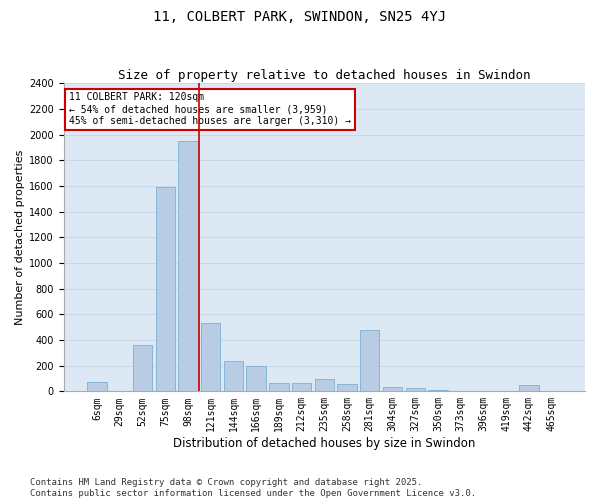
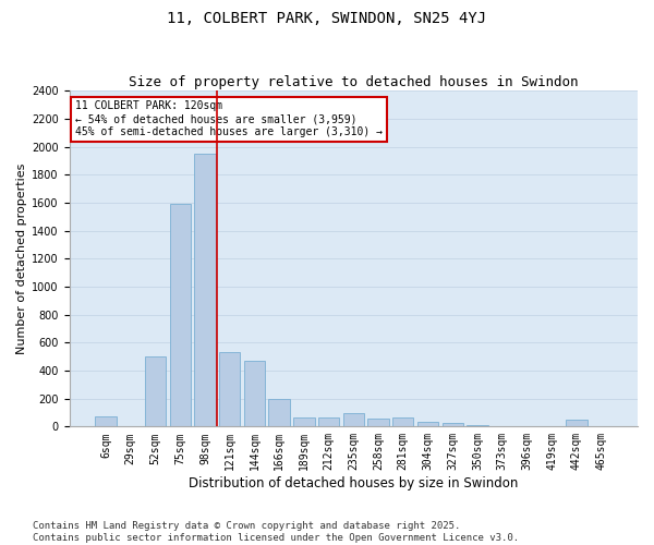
52sqm: 360 -> 500
144sqm: 240 -> 470
281sqm: 480 -> 60
